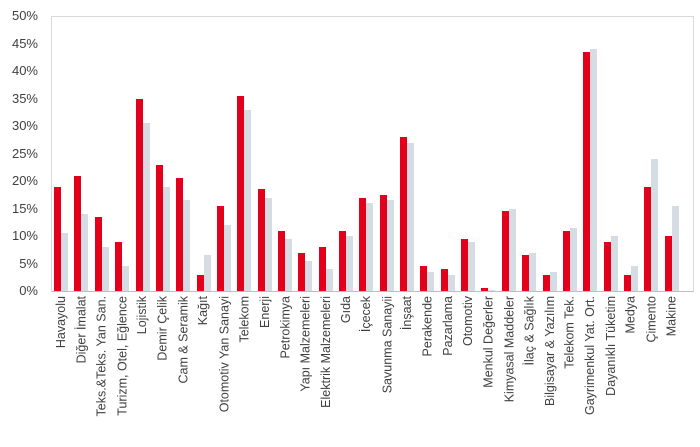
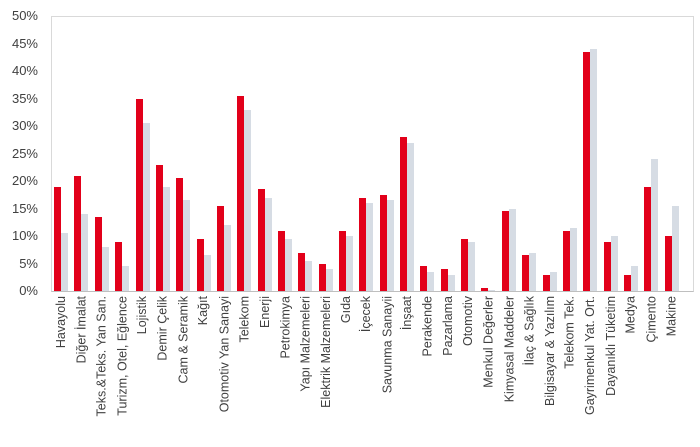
4Ç17 FAVÖK Mar./Kağıt: 3% -> 10%
4Ç17 FAVÖK Mar./Elektrik Malzemeleri: 8% -> 5%
